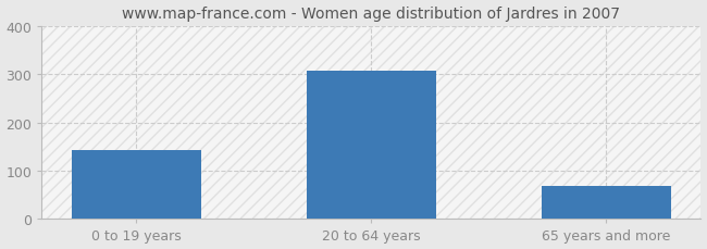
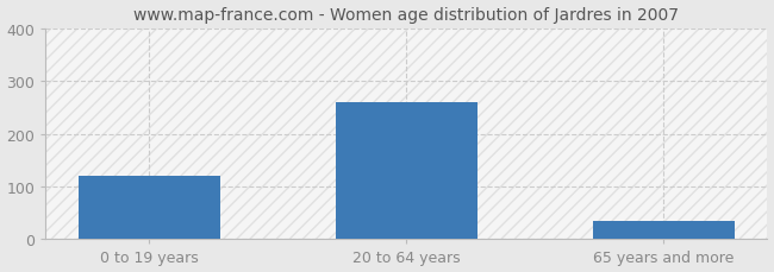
0 to 19 years: 143 -> 120
20 to 64 years: 308 -> 260
65 years and more: 68 -> 35
